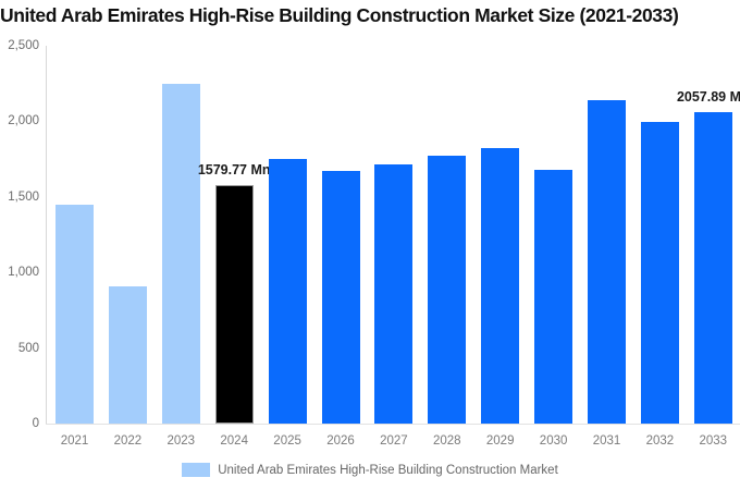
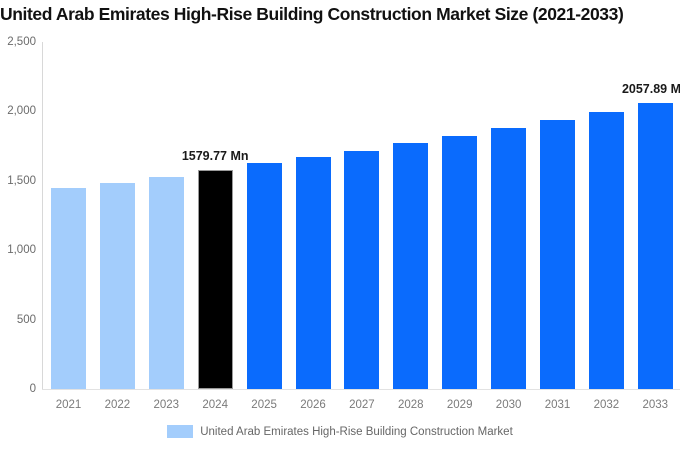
2022: 910 -> 1490
2023: 2250 -> 1530
2025: 1750 -> 1620
2030: 1680 -> 1880
2031: 2140 -> 1940
